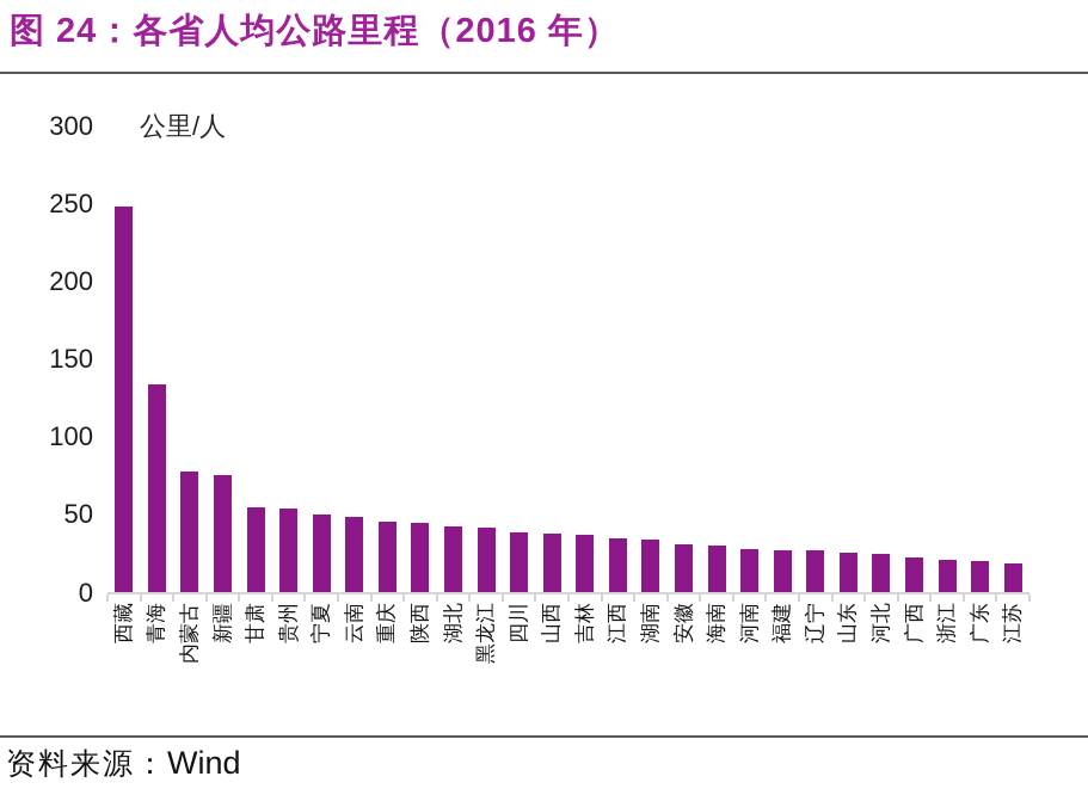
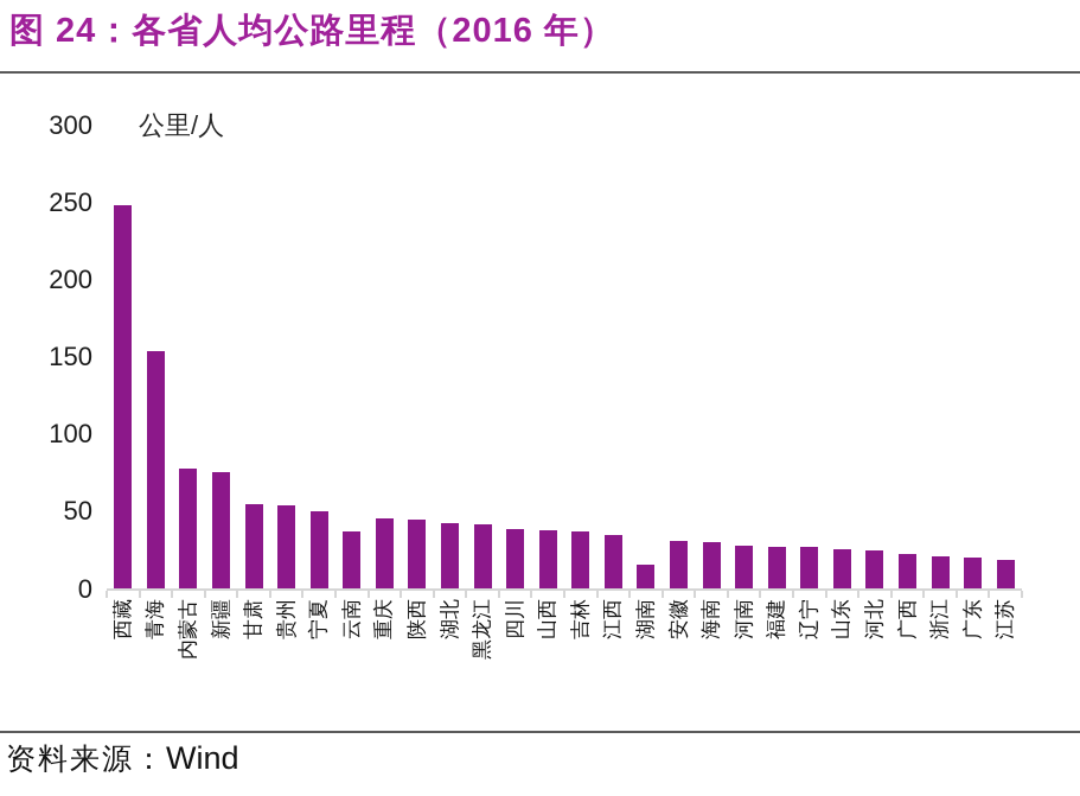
青海: 134 -> 154
云南: 49 -> 37
湖南: 34 -> 16
